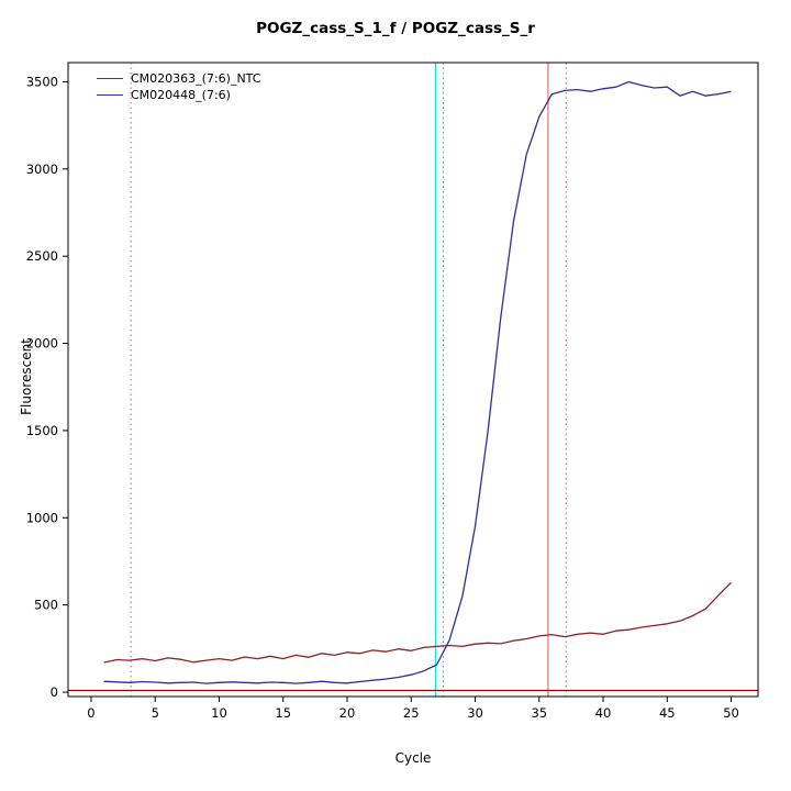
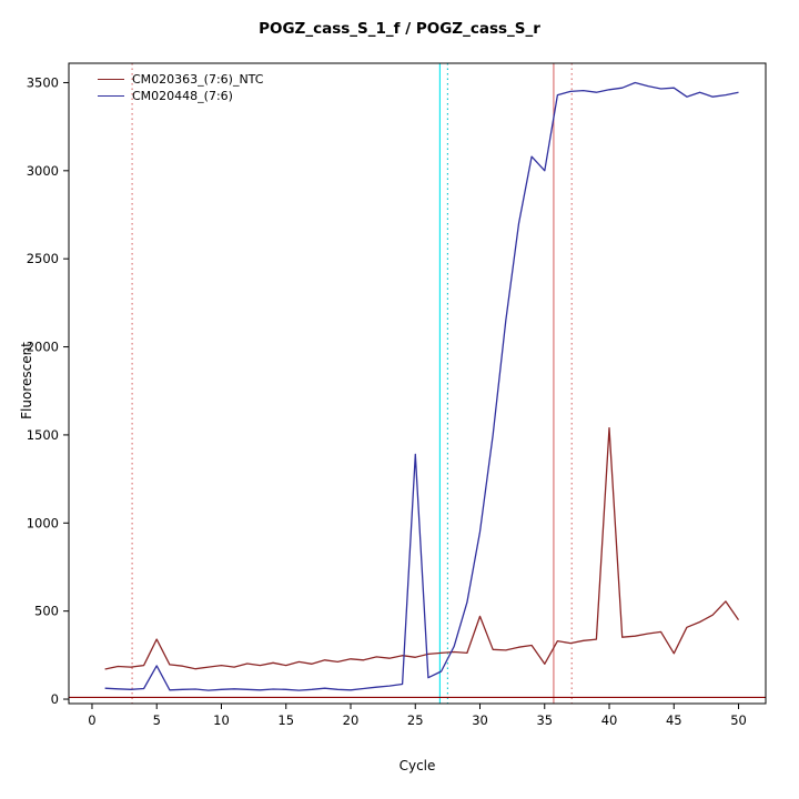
CM020363_(7:6)_NTC/5: 180 -> 340
CM020448_(7:6)/5: 60 -> 190
CM020448_(7:6)/25: 100 -> 1390
CM020363_(7:6)_NTC/30: 280 -> 470
CM020363_(7:6)_NTC/35: 320 -> 200
CM020448_(7:6)/35: 3300 -> 3000
CM020363_(7:6)_NTC/40: 330 -> 1540
CM020363_(7:6)_NTC/45: 390 -> 260
CM020363_(7:6)_NTC/50: 630 -> 450
